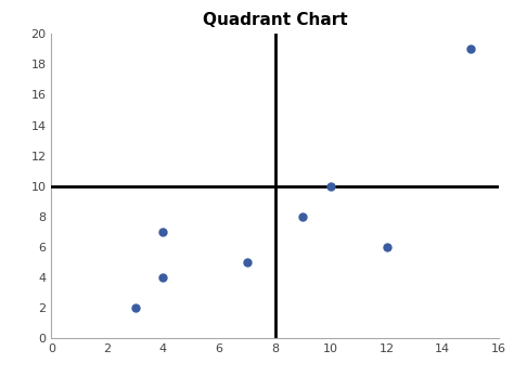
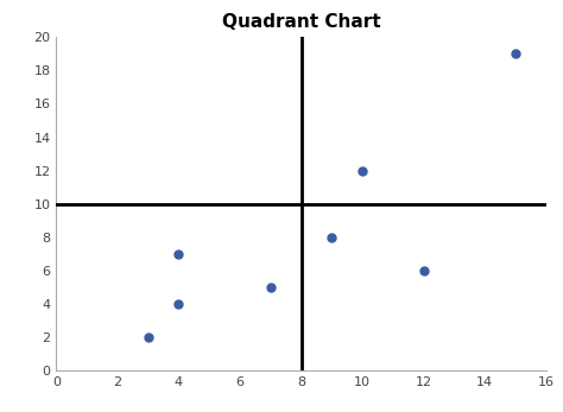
10: 10 -> 12
